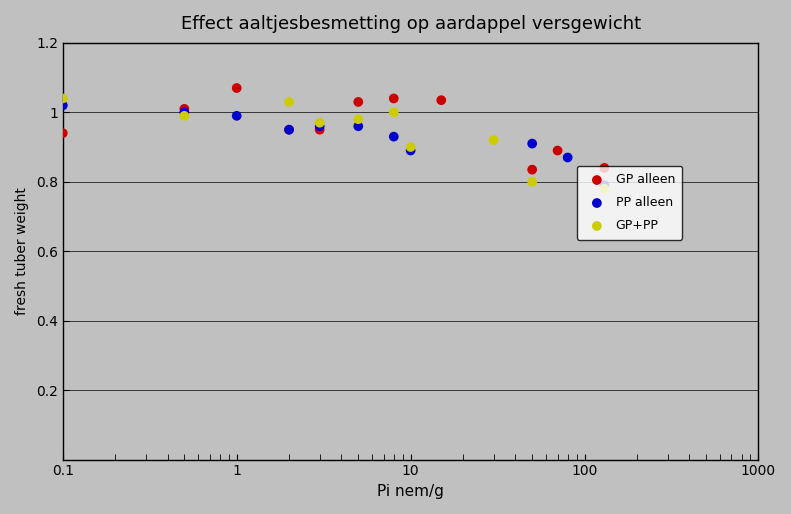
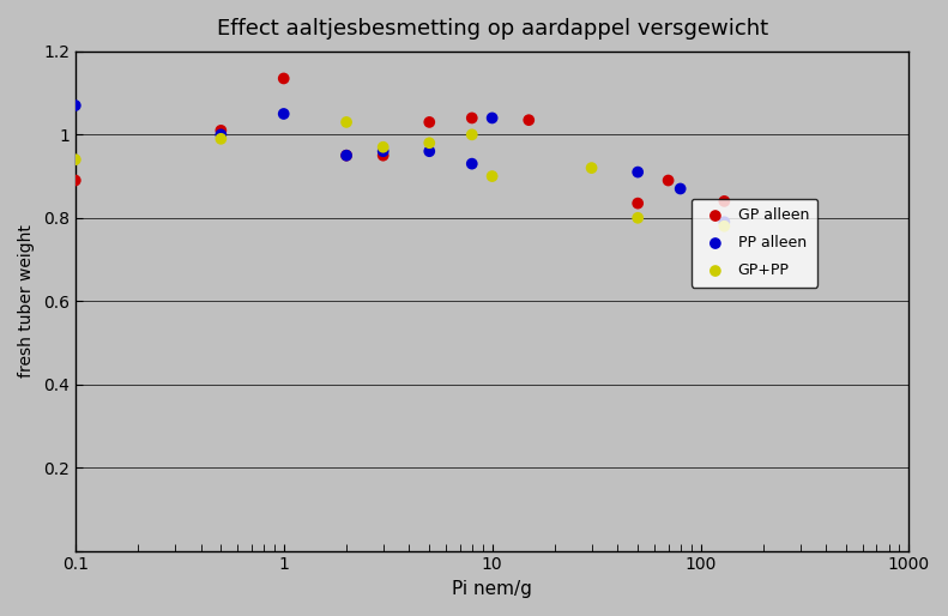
GP alleen/0.1: 0.940 -> 0.890
PP alleen/0.1: 1.02 -> 1.07
GP+PP/0.1: 1.04 -> 0.94
GP alleen/1: 1.070 -> 1.135
PP alleen/1: 0.99 -> 1.05
PP alleen/10: 0.89 -> 1.04
